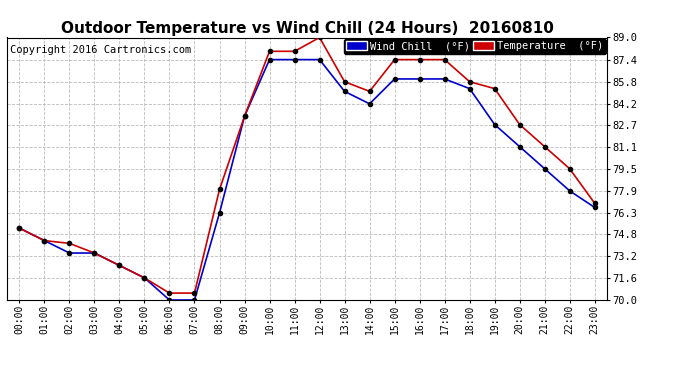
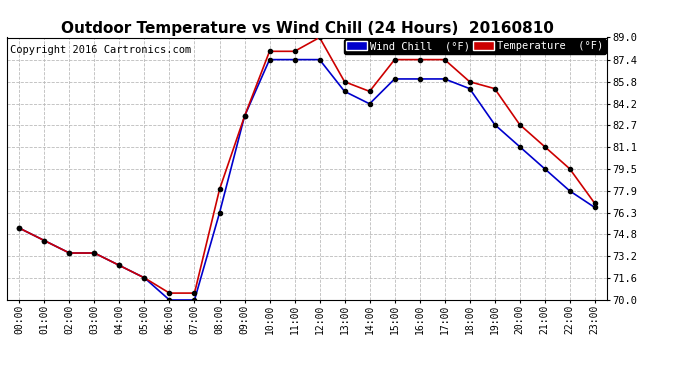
Temperature (°F)/02:00: 74.1 -> 73.4
